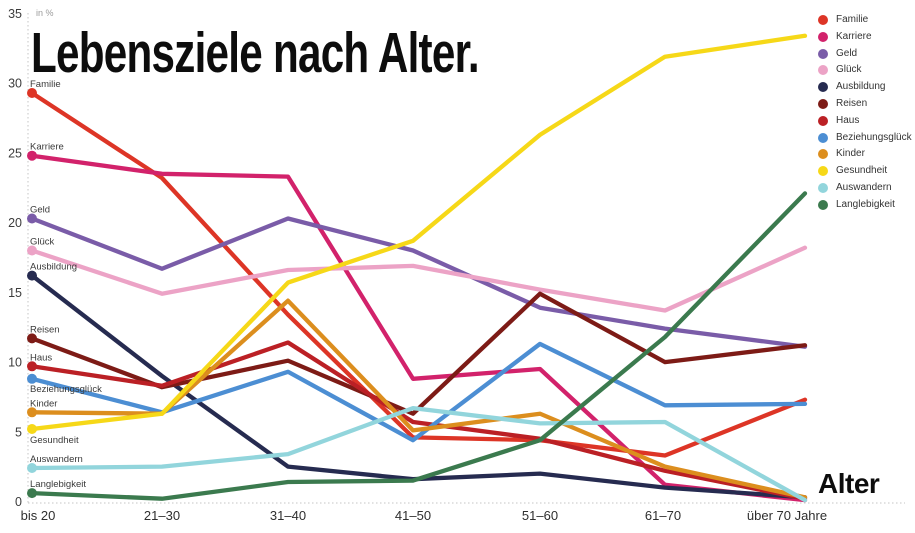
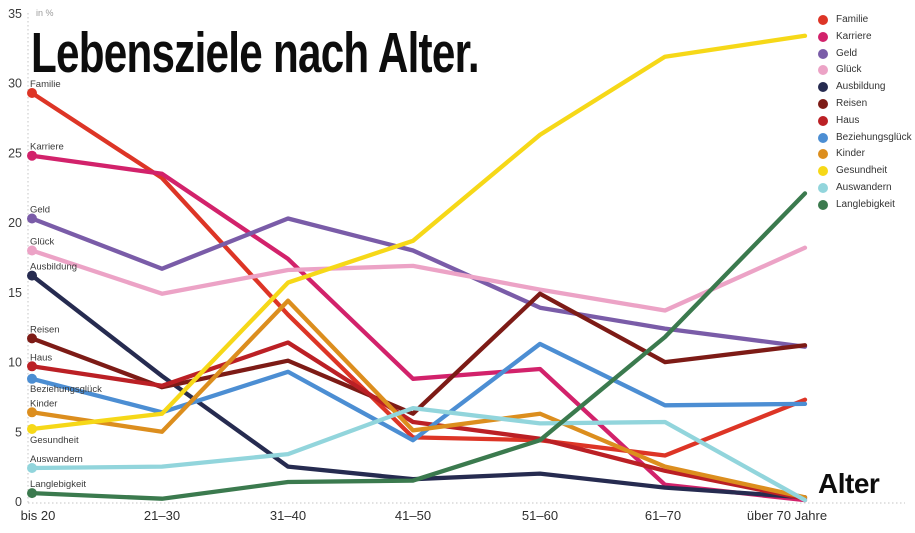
Kinder/21–30: 6.3 -> 5.0
Karriere/31–40: 23.3 -> 17.4
